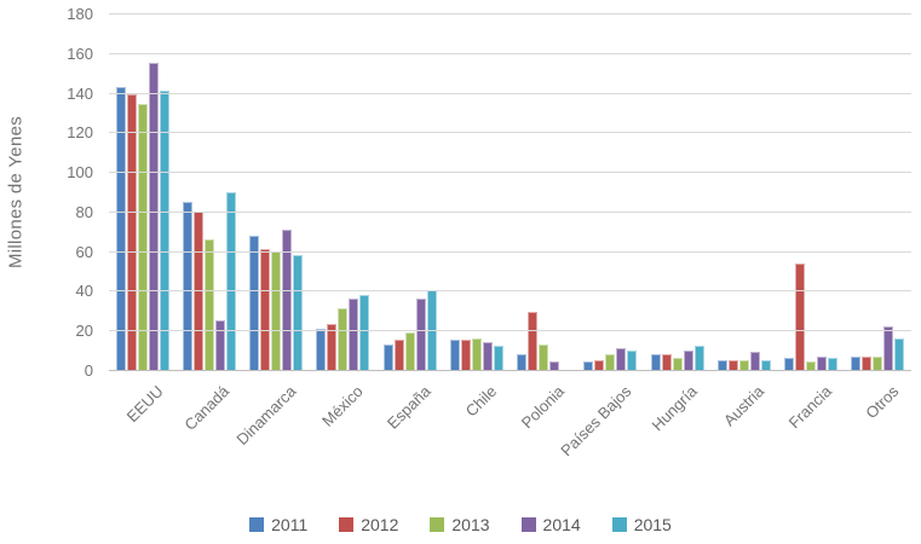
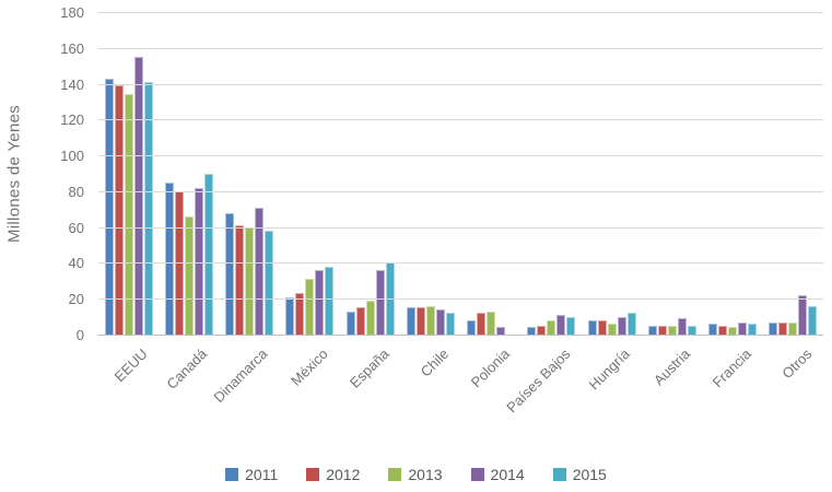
2014/Canadá: 25 -> 82
2012/Polonia: 29 -> 12
2012/Francia: 54 -> 5
